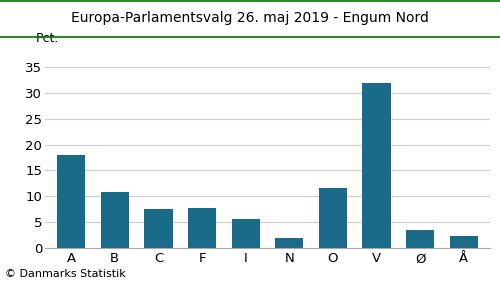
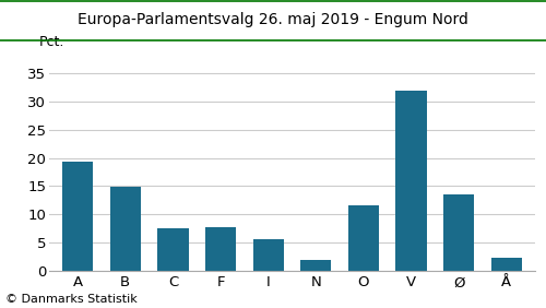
A: 18.0 -> 19.4
B: 10.8 -> 14.8
Ø: 3.6 -> 13.6
